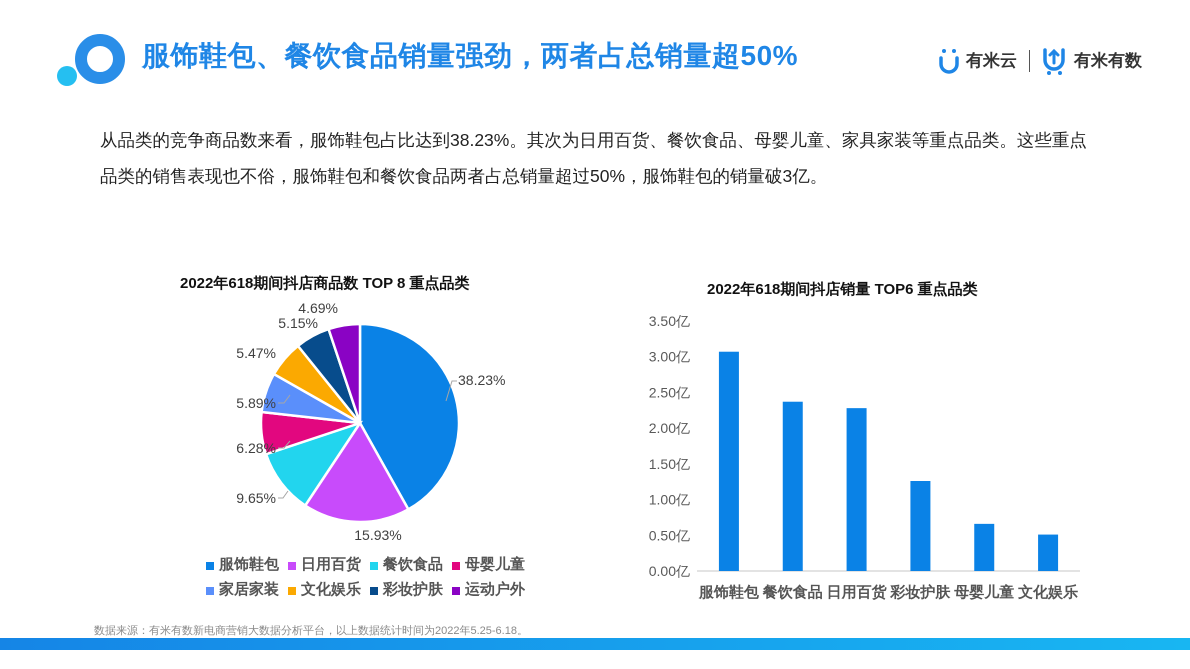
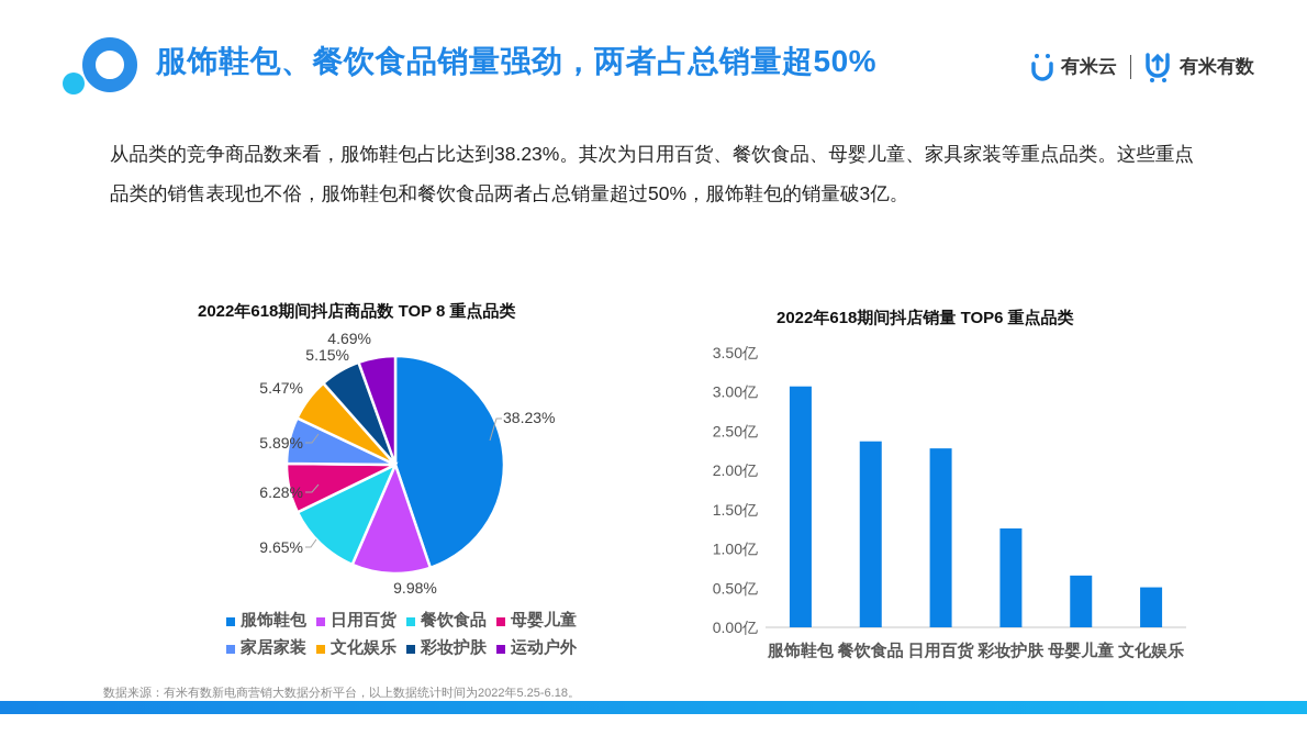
2022年618期间抖店商品数 TOP 8 重点品类/日用百货: 15.93% -> 9.98%
